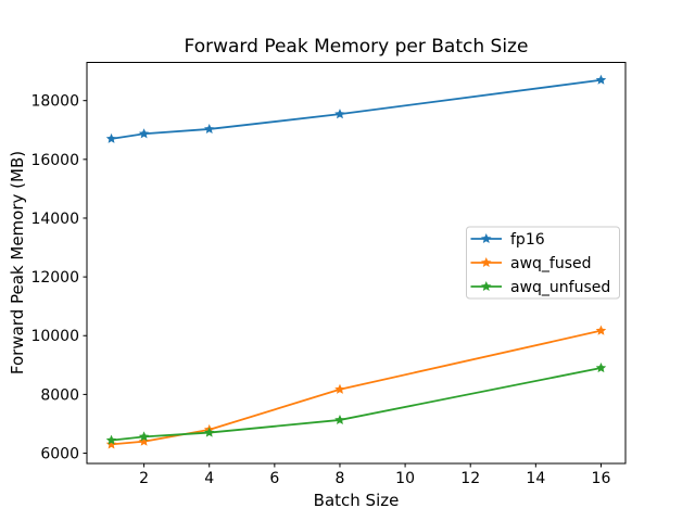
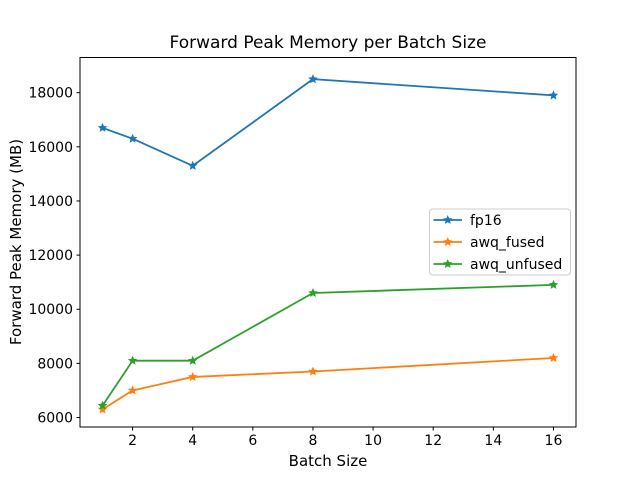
fp16/2: 16900 -> 16300
awq_fused/2: 6400 -> 7000
awq_unfused/2: 6600 -> 8100
fp16/4: 17000 -> 15300
awq_fused/4: 6800 -> 7500
awq_unfused/4: 6700 -> 8100
fp16/8: 17500 -> 18500
awq_fused/8: 8200 -> 7700
awq_unfused/8: 7100 -> 10600
fp16/16: 18700 -> 17900
awq_fused/16: 10200 -> 8200
awq_unfused/16: 8900 -> 10900
